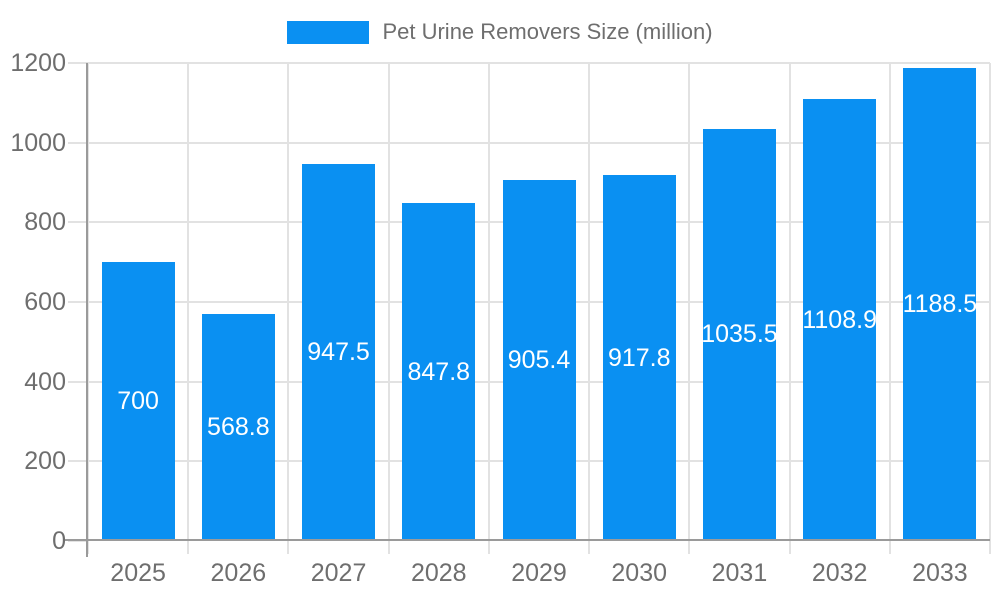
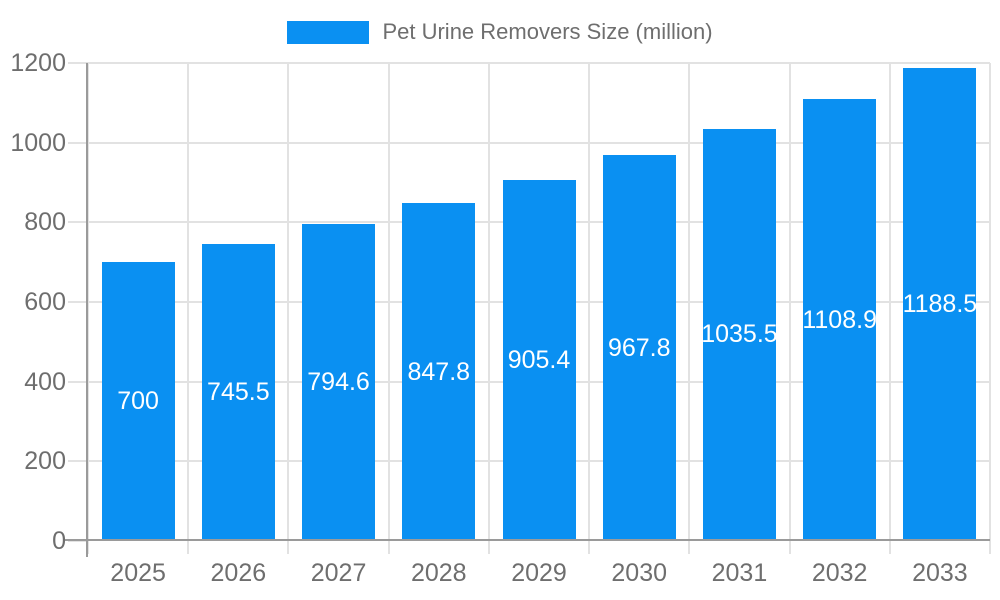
2026: 568.8 -> 745.5
2027: 947.5 -> 794.6
2030: 917.8 -> 967.8
